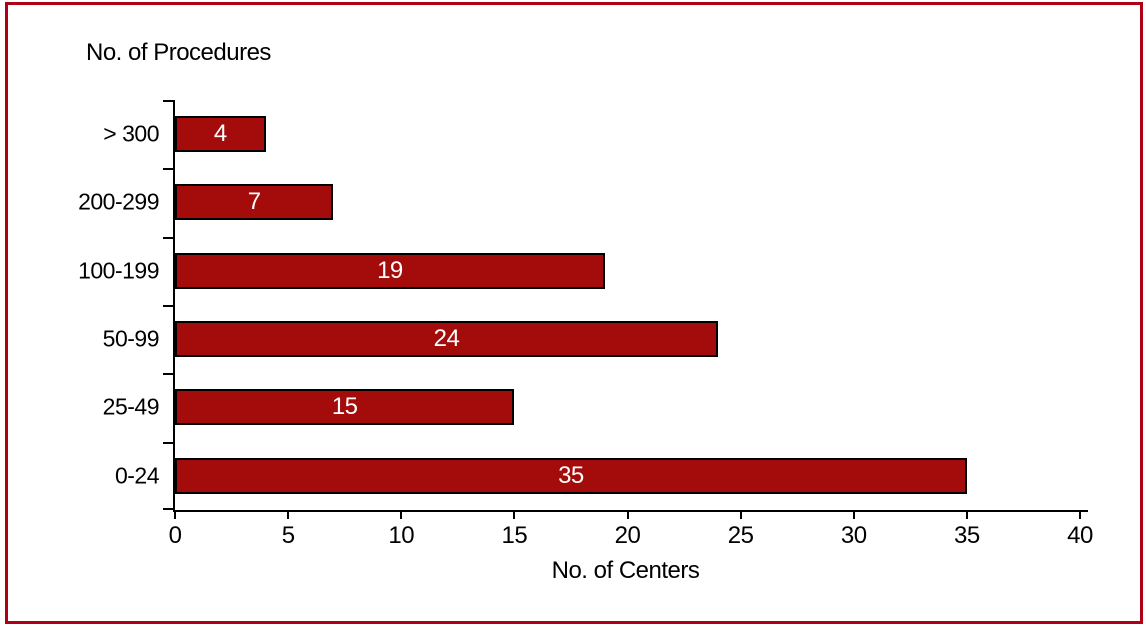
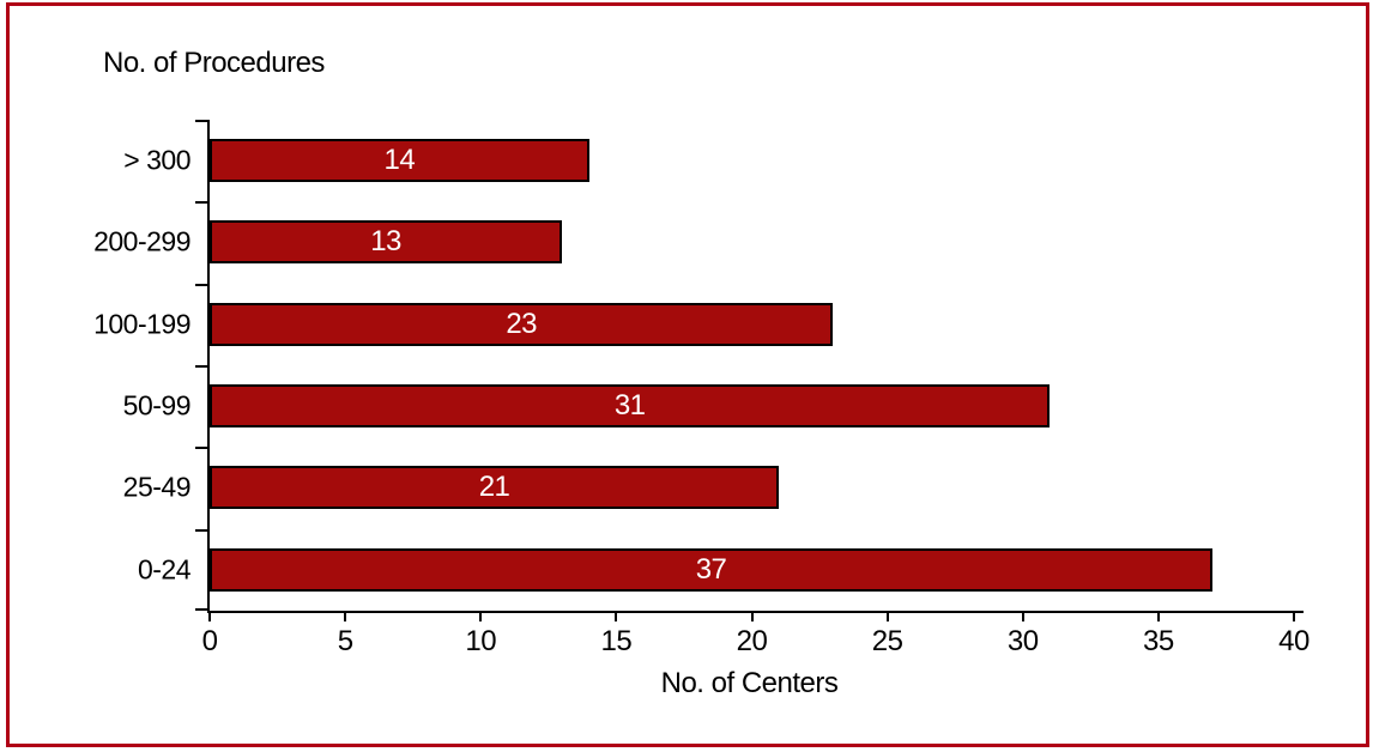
> 300: 4 -> 14
200-299: 7 -> 13
100-199: 19 -> 23
50-99: 24 -> 31
25-49: 15 -> 21
0-24: 35 -> 37
